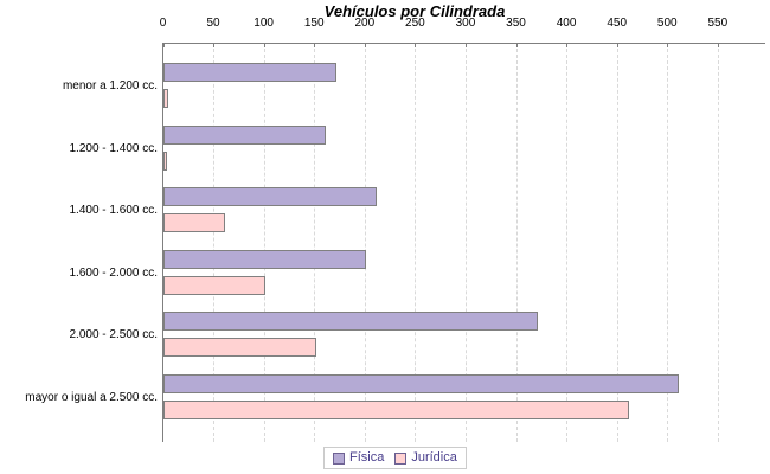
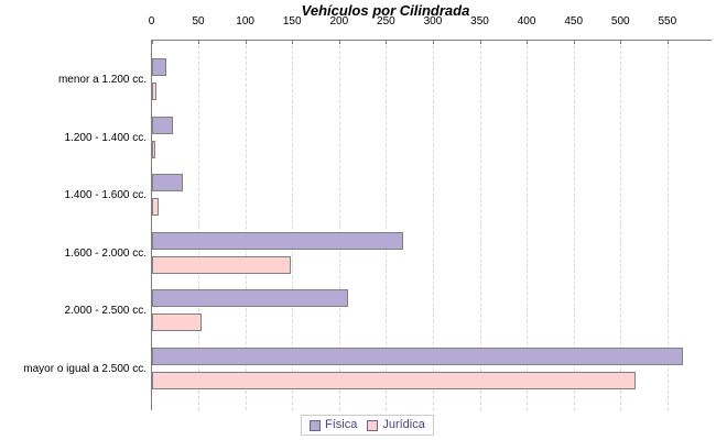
Física/menor a 1.200 cc.: 170 -> 10
Física/1.200 - 1.400 cc.: 160 -> 20
Física/1.400 - 1.600 cc.: 210 -> 30
Jurídica/1.400 - 1.600 cc.: 60 -> 10
Física/1.600 - 2.000 cc.: 200 -> 270
Jurídica/1.600 - 2.000 cc.: 100 -> 150
Física/2.000 - 2.500 cc.: 370 -> 210
Jurídica/2.000 - 2.500 cc.: 150 -> 50
Física/mayor o igual a 2.500 cc.: 510 -> 560
Jurídica/mayor o igual a 2.500 cc.: 460 -> 510
